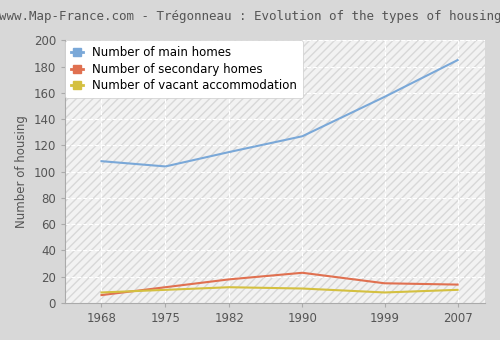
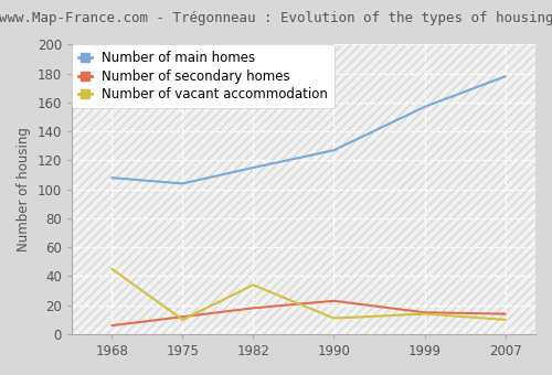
Number of vacant accommodation/1968: 8 -> 45
Number of vacant accommodation/1982: 12 -> 34
Number of vacant accommodation/1999: 8 -> 14
Number of main homes/2007: 185 -> 178
